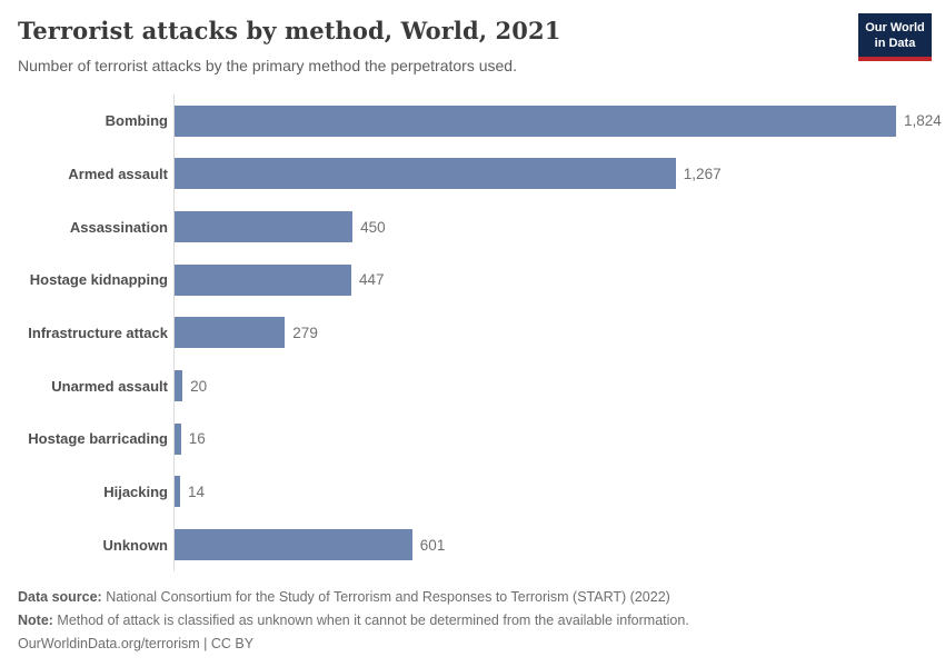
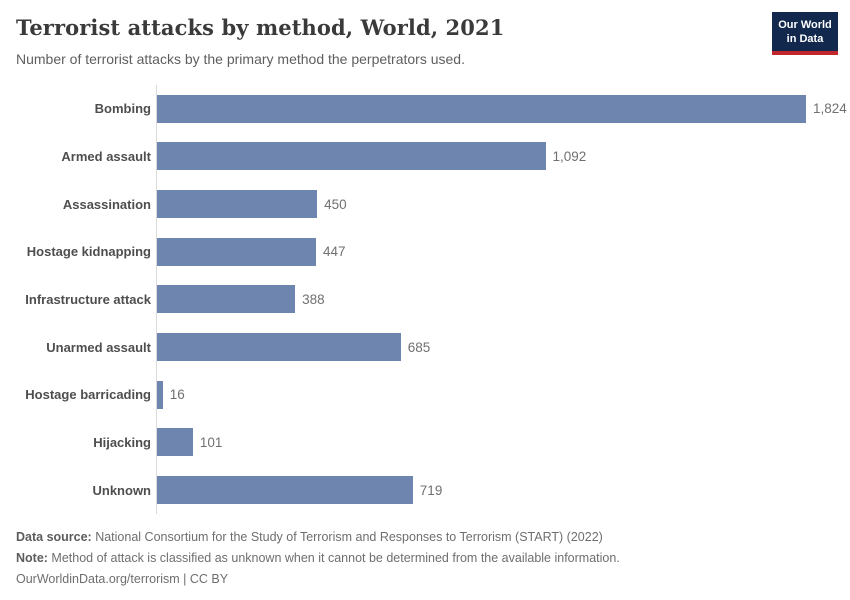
Armed assault: 1,267 -> 1,092
Infrastructure attack: 279 -> 388
Unarmed assault: 20 -> 685
Hijacking: 14 -> 101
Unknown: 601 -> 719
